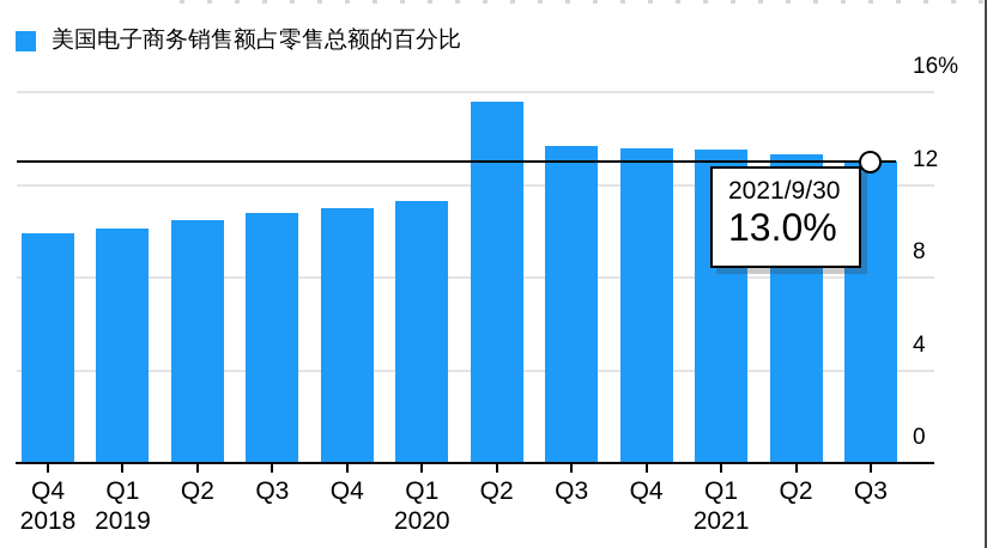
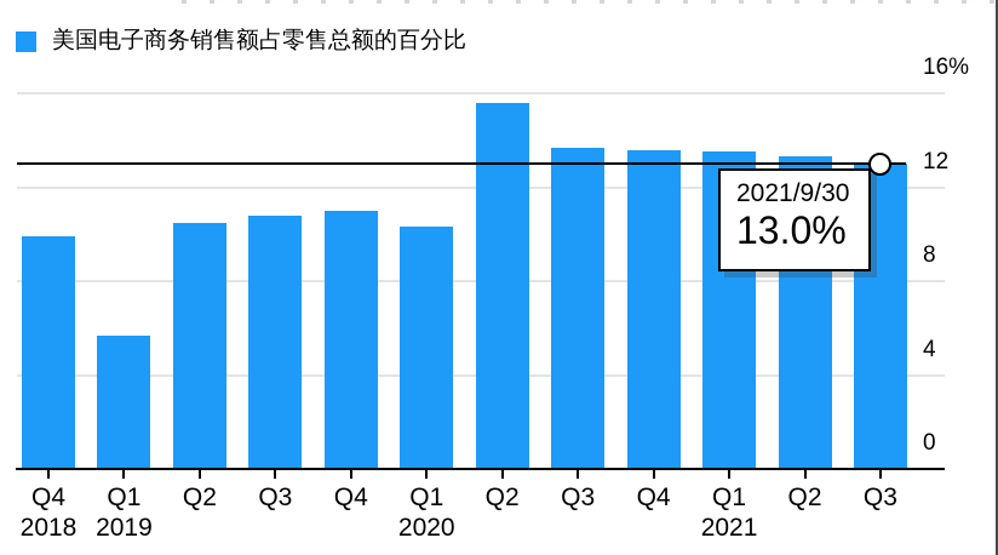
Q1 2019: 10.1% -> 5.7%
Q1 2020: 11.3% -> 10.3%
